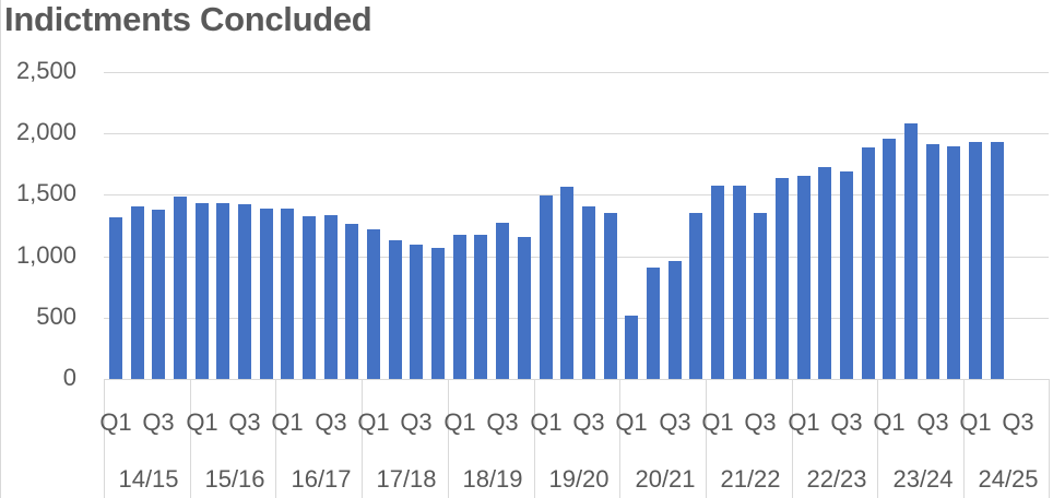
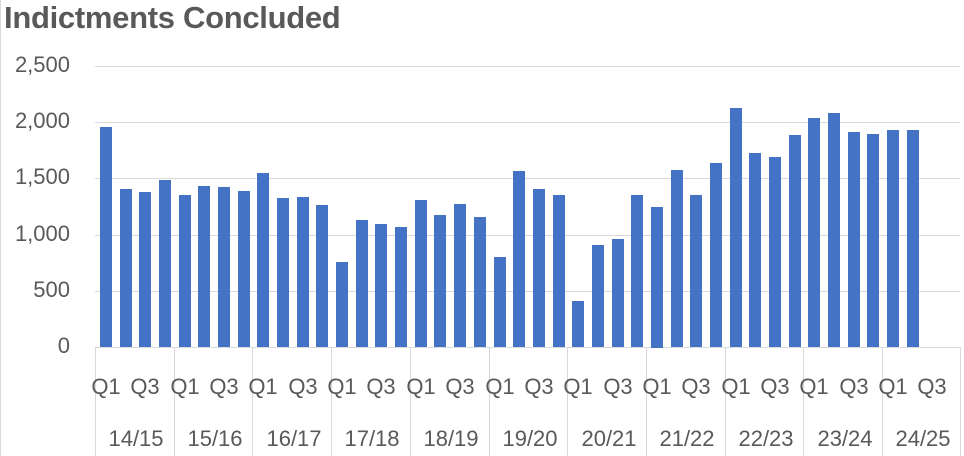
14/15 Q1: 1320 -> 1960
15/16 Q1: 1430 -> 1350
16/17 Q1: 1390 -> 1550
17/18 Q1: 1220 -> 760
18/19 Q1: 1170 -> 1310
19/20 Q1: 1500 -> 800
20/21 Q1: 520 -> 410
21/22 Q1: 1580 -> 1250
22/23 Q1: 1660 -> 2130
23/24 Q1: 1960 -> 2040
